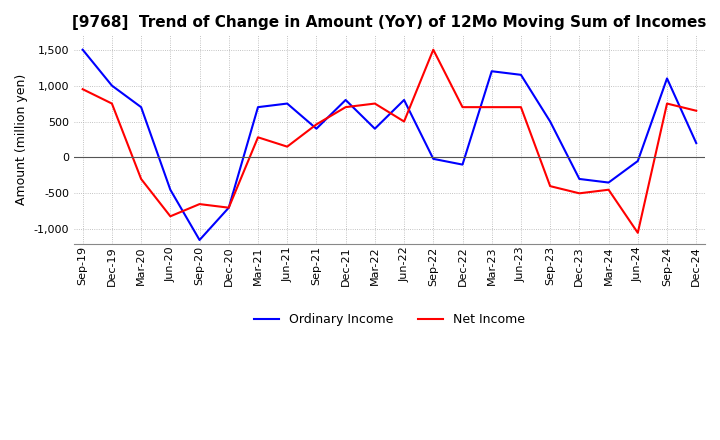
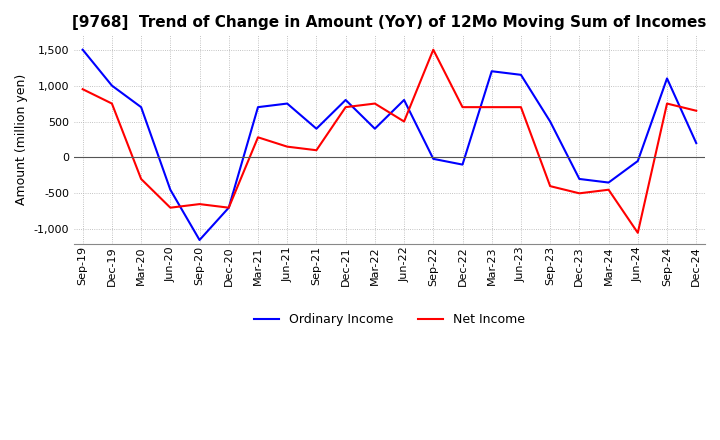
Net Income/Jun-20: -820 -> -700
Net Income/Sep-21: 460 -> 100
